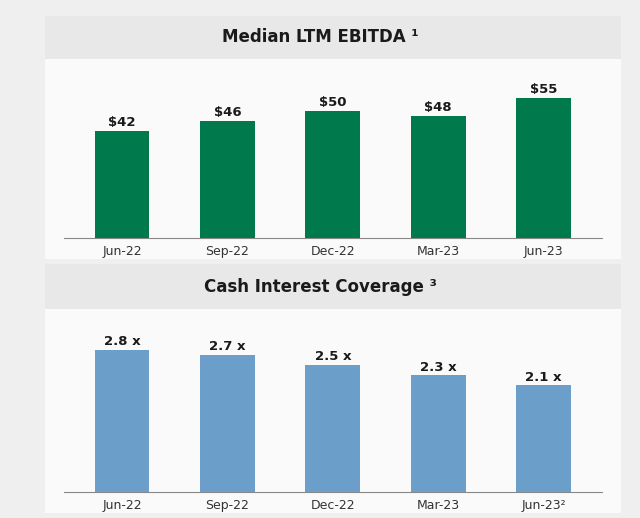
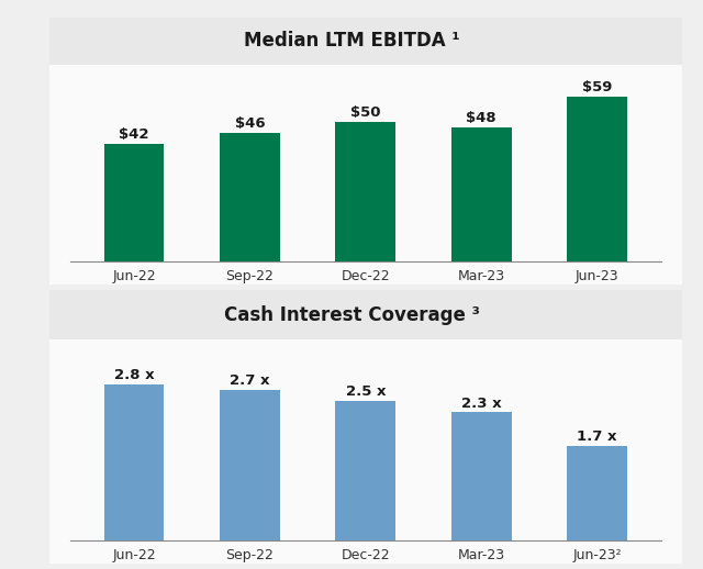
Jun-23: $55 -> $59
Jun-23²: 2.1 -> 1.7
